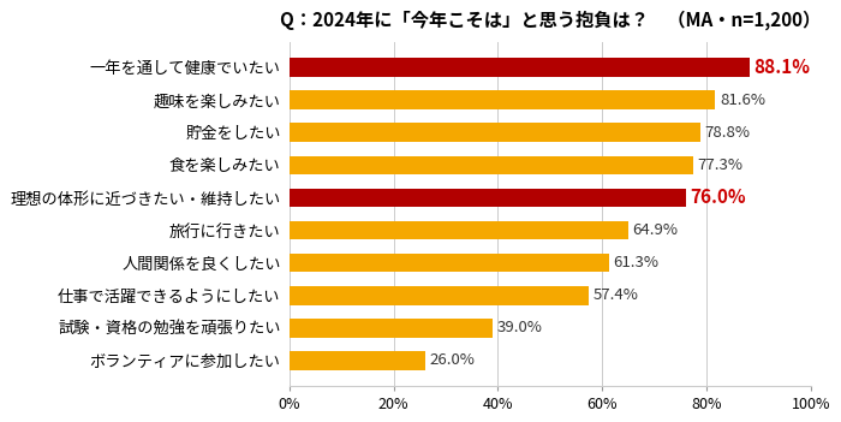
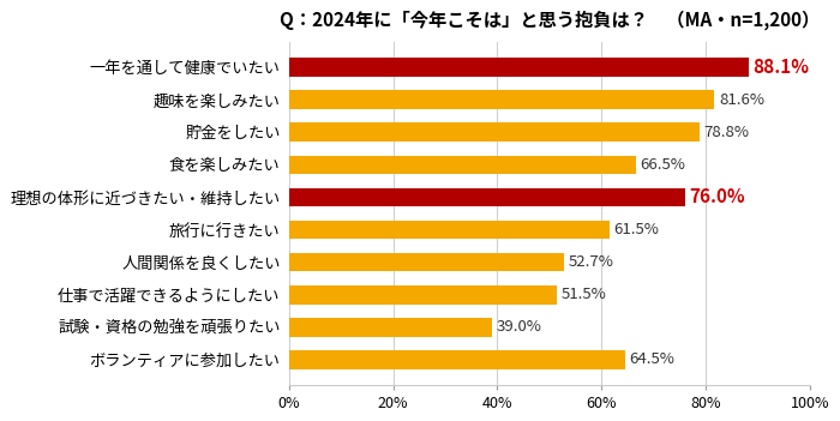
食を楽しみたい: 77.3% -> 66.5%
旅行に行きたい: 64.9% -> 61.5%
人間関係を良くしたい: 61.3% -> 52.7%
仕事で活躍できるようにしたい: 57.4% -> 51.5%
ボランティアに参加したい: 26.0% -> 64.5%
